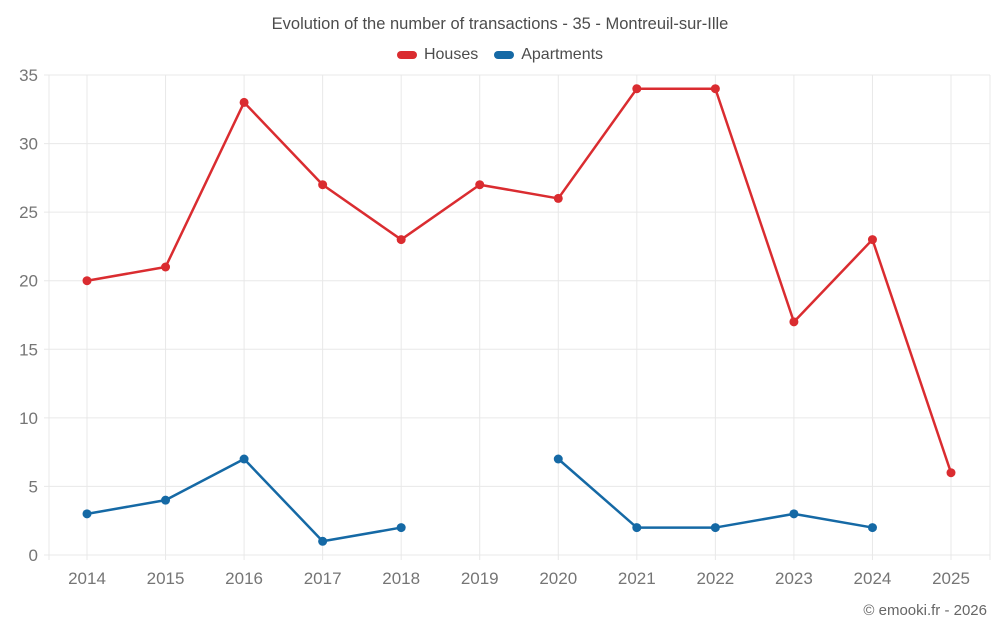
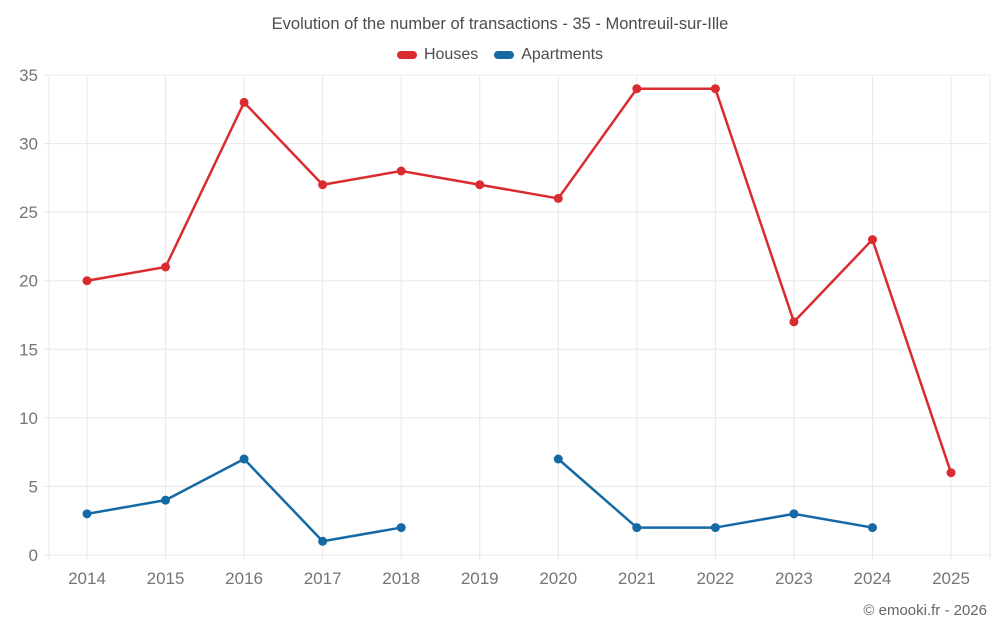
Houses/2018: 23 -> 28
